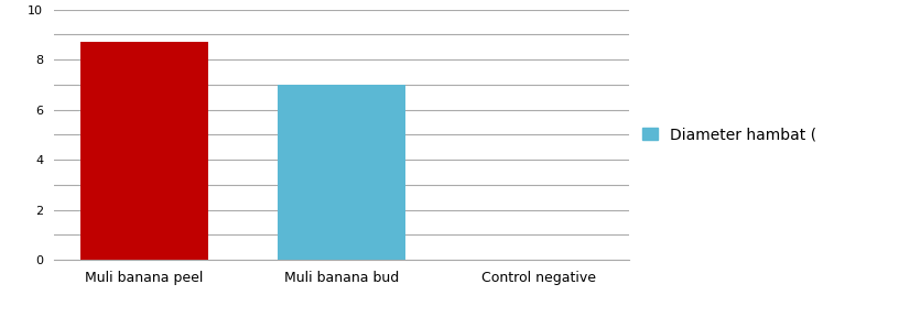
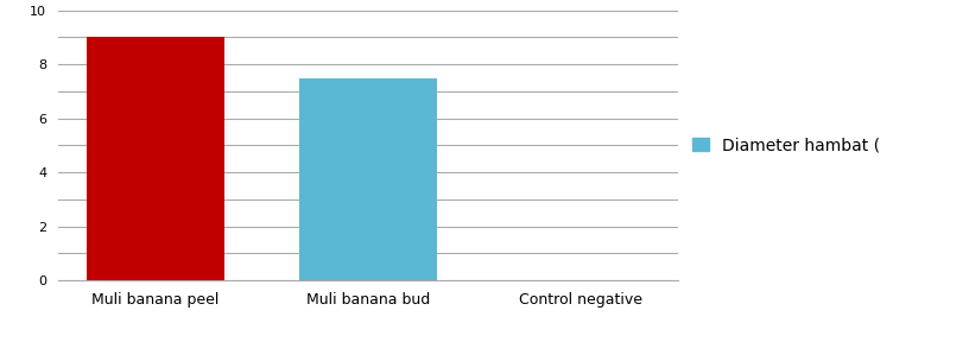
Muli banana peel: 8.7 -> 9.0
Muli banana bud: 7.0 -> 7.5
